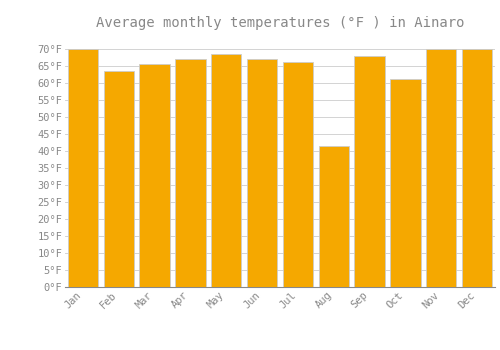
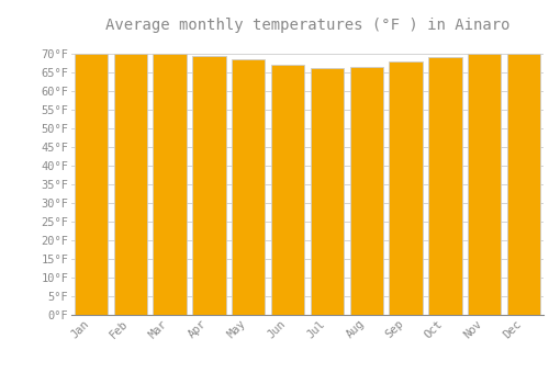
Feb: 63.5°F -> 70.0°F
Mar: 65.5°F -> 70.0°F
Apr: 67.0°F -> 69.3°F
Aug: 41.5°F -> 66.5°F
Oct: 61.0°F -> 69.0°F
